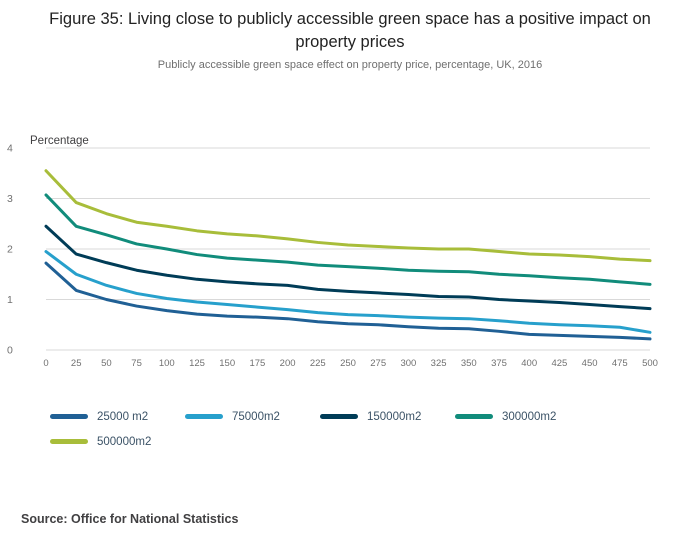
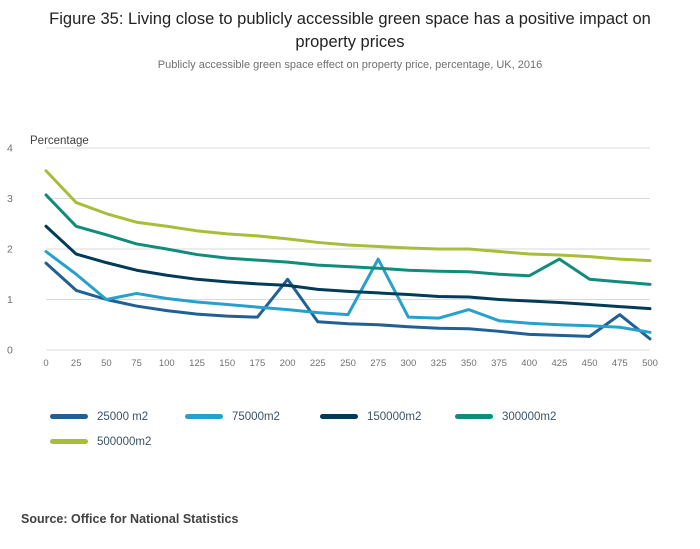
75000m2/50: 1.3 -> 1.0
25000 m2/200: 0.6 -> 1.4
75000m2/275: 0.7 -> 1.8
75000m2/350: 0.6 -> 0.8
300000m2/425: 1.4 -> 1.8
25000 m2/475: 0.2 -> 0.7
